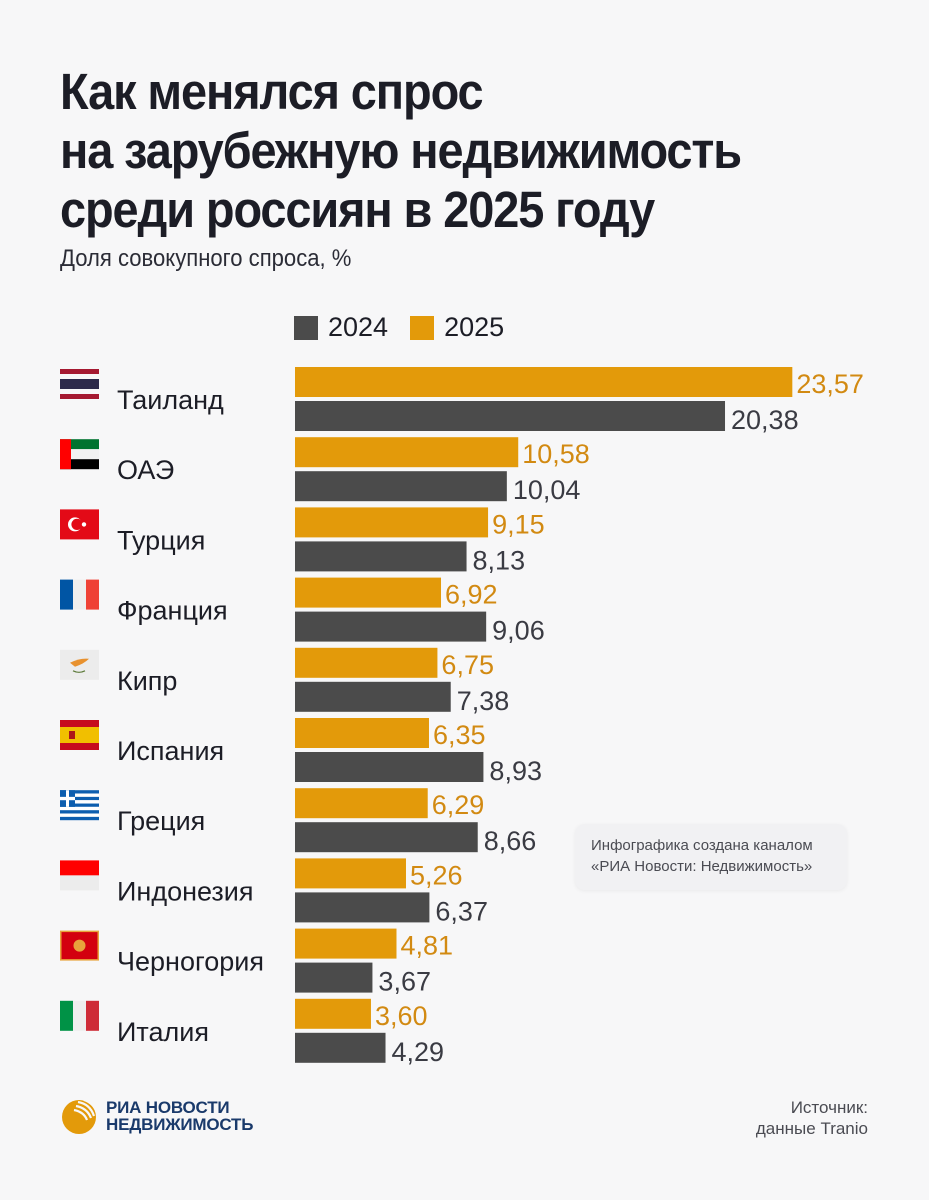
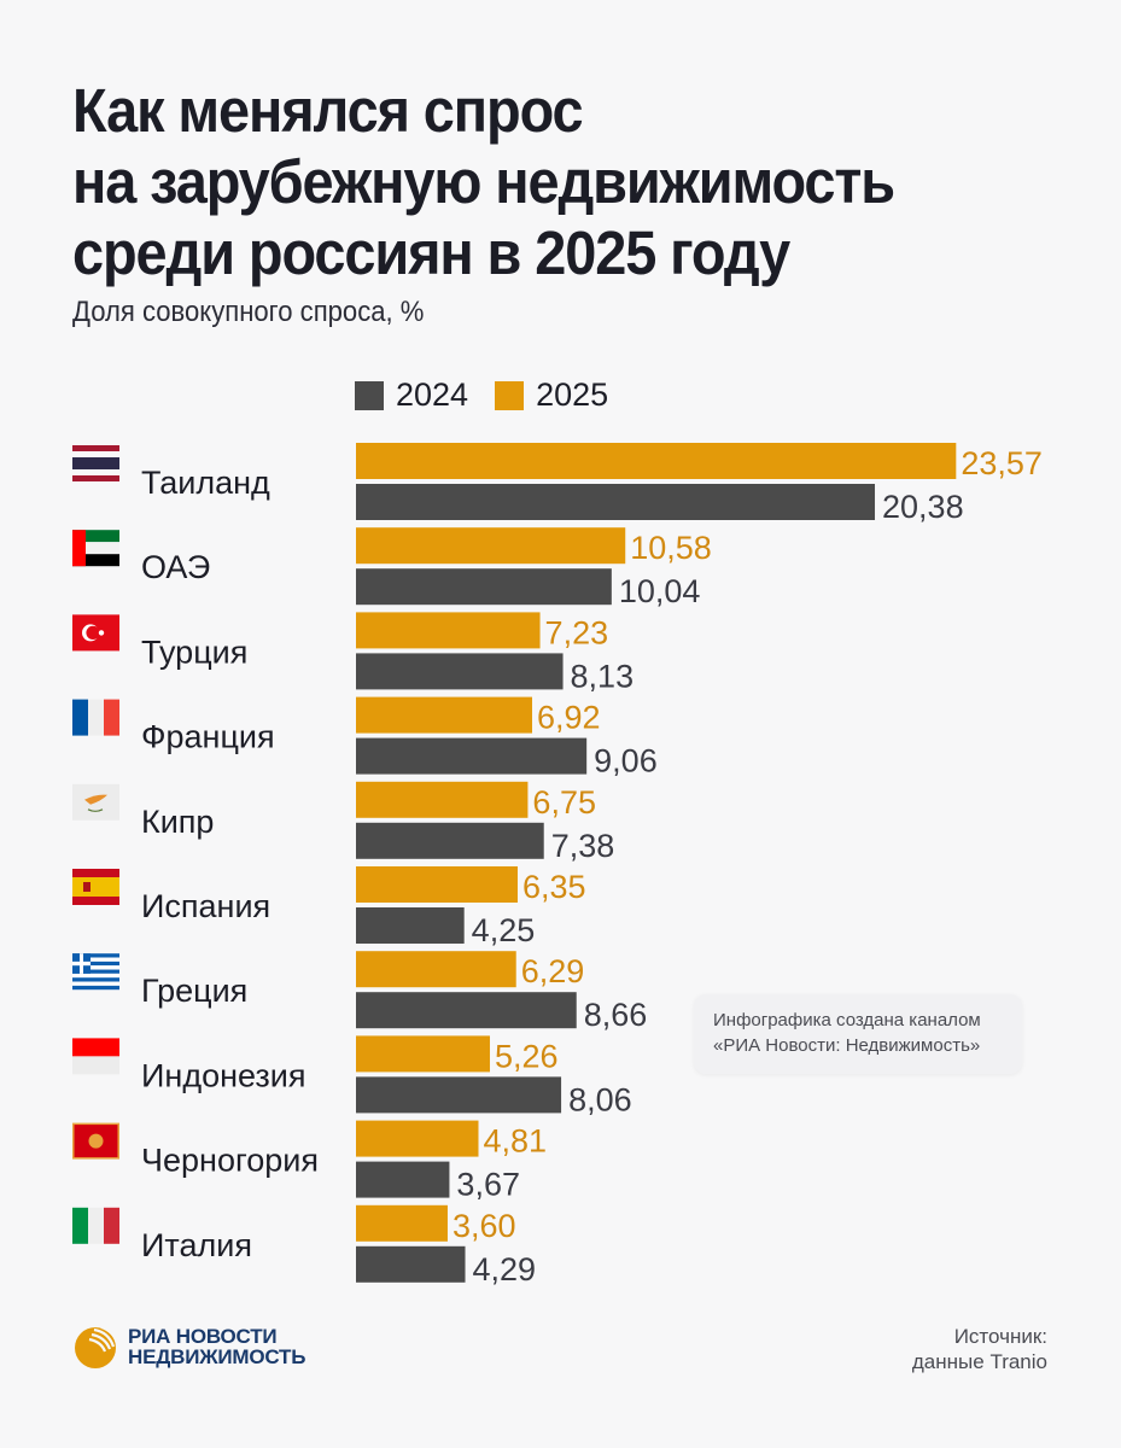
2025/Турция: 9,15 -> 7,23
2024/Испания: 8,93 -> 4,25
2024/Индонезия: 6,37 -> 8,06
